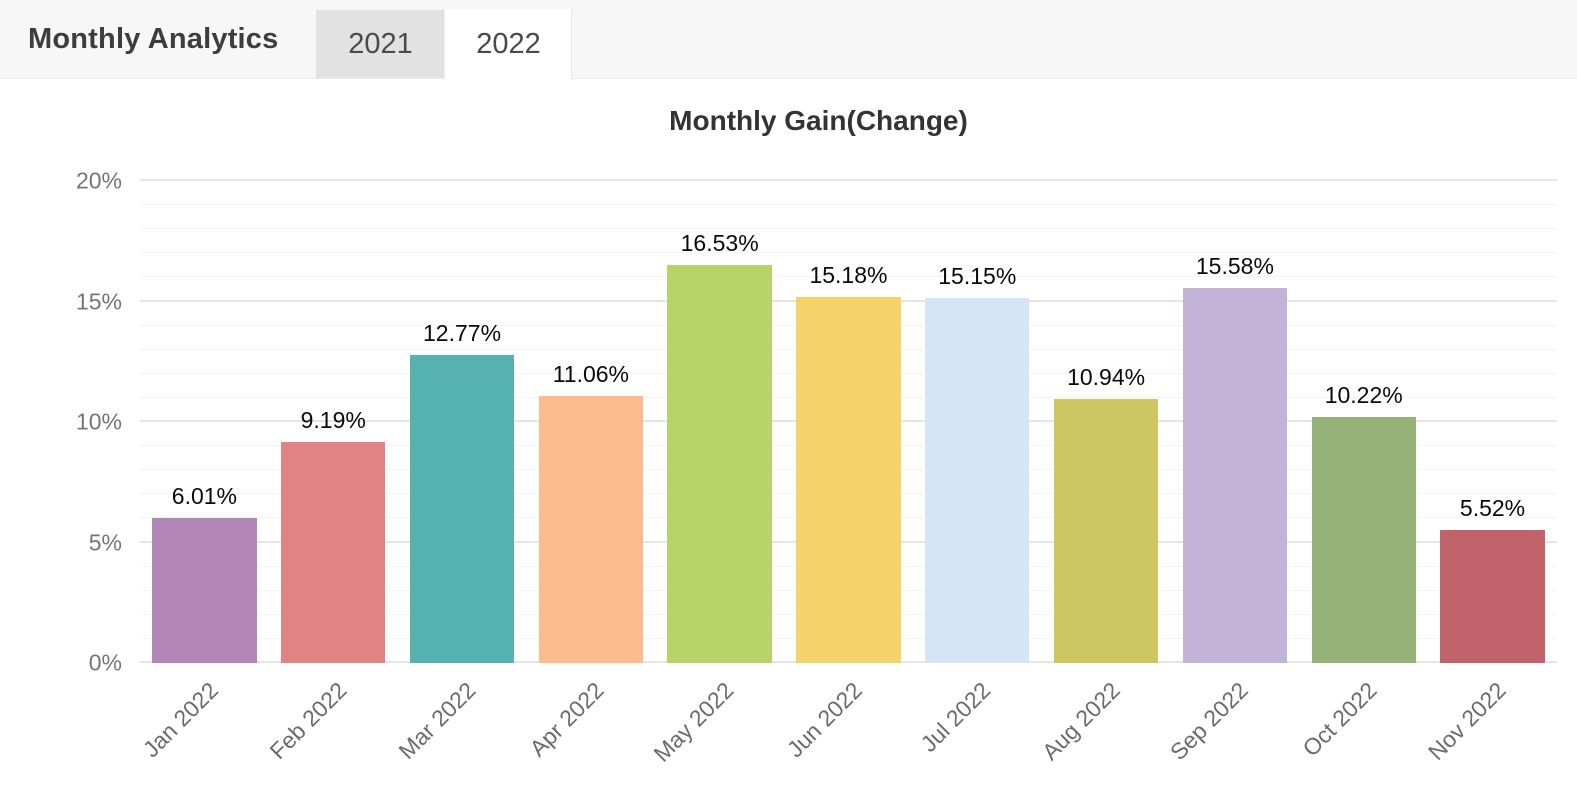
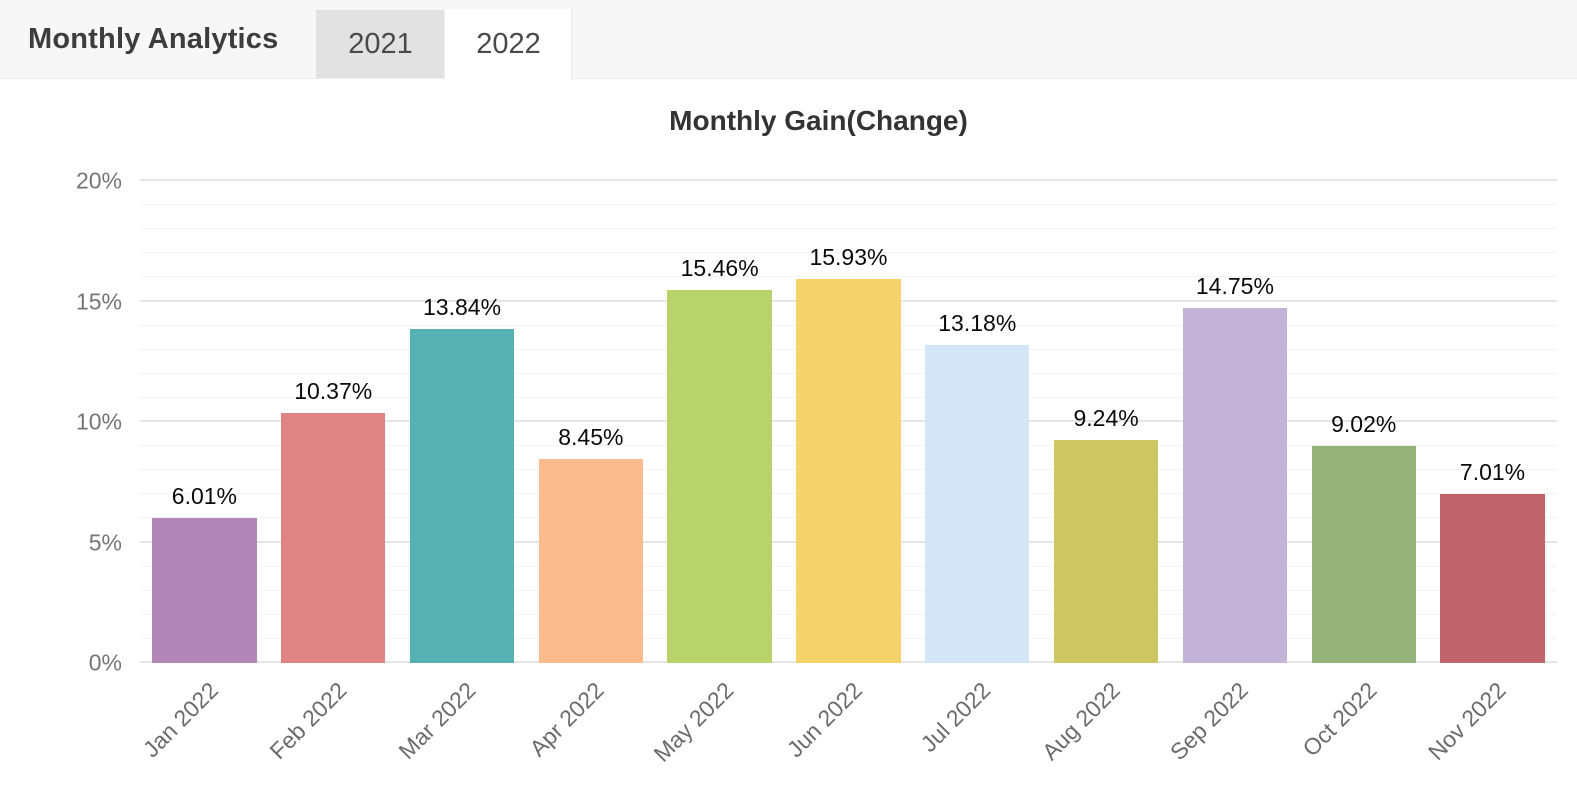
Feb 2022: 9.19% -> 10.37%
Mar 2022: 12.77% -> 13.84%
Apr 2022: 11.06% -> 8.45%
May 2022: 16.53% -> 15.46%
Jun 2022: 15.18% -> 15.93%
Jul 2022: 15.15% -> 13.18%
Aug 2022: 10.94% -> 9.24%
Sep 2022: 15.58% -> 14.75%
Oct 2022: 10.22% -> 9.02%
Nov 2022: 5.52% -> 7.01%
